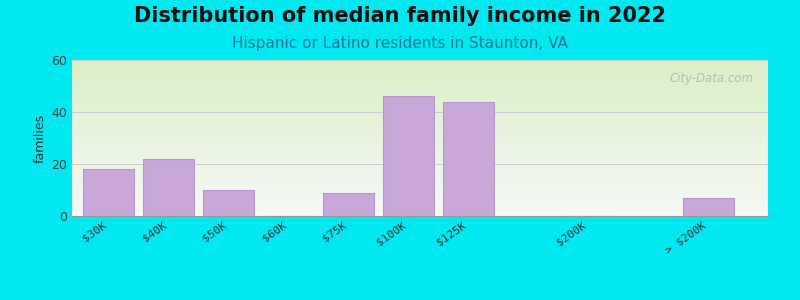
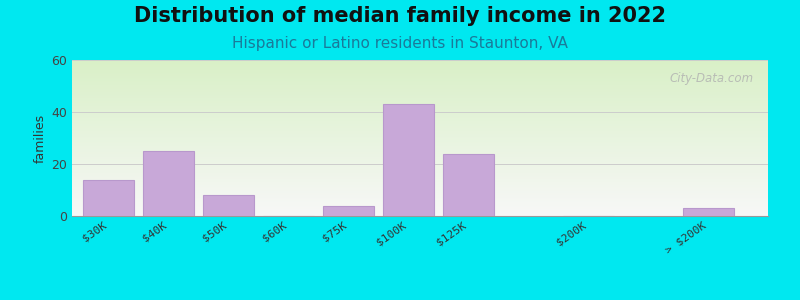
$30K: 18 -> 14
$40K: 22 -> 25
$50K: 10 -> 8
$75K: 9 -> 4
$100K: 46 -> 43
$125K: 44 -> 24
> $200K: 7 -> 3
